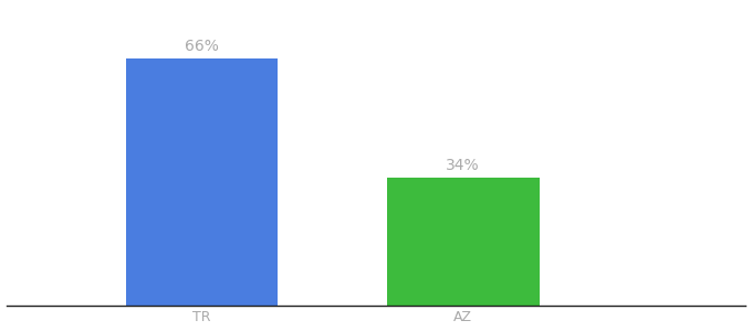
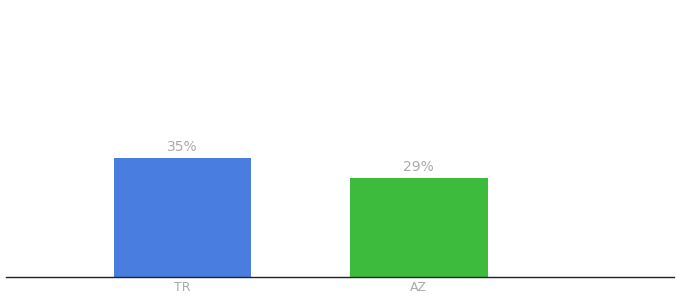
TR: 66% -> 35%
AZ: 34% -> 29%
